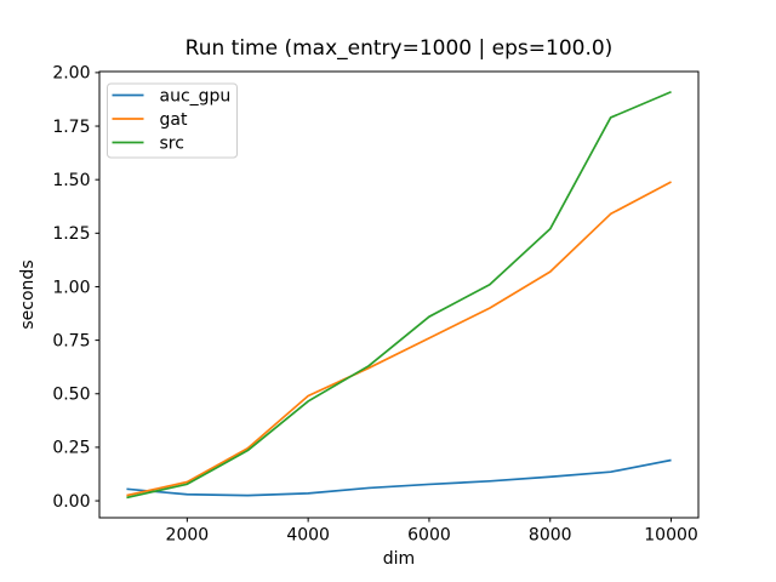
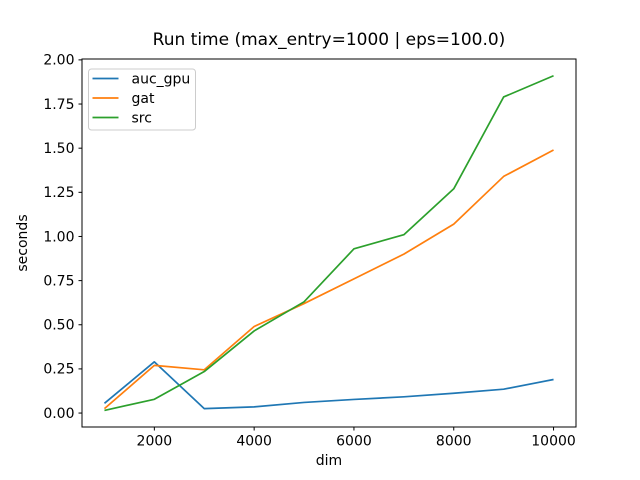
auc_gpu/2000: 0.03 -> 0.29
gat/2000: 0.09 -> 0.27
src/6000: 0.86 -> 0.93
